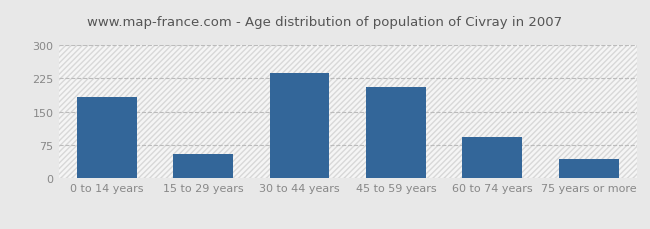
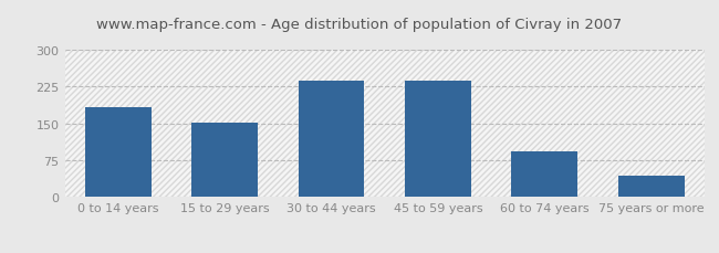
15 to 29 years: 55 -> 152
45 to 59 years: 205 -> 236
